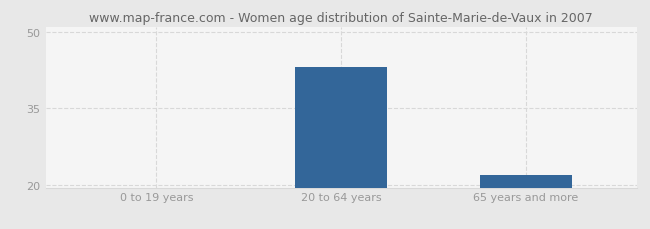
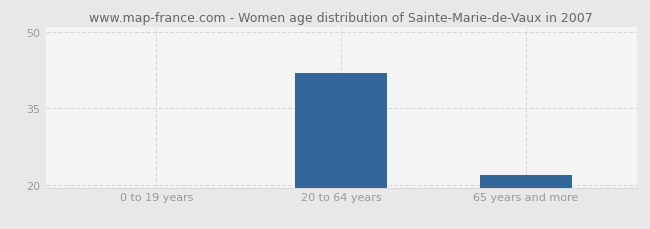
20 to 64 years: 43 -> 42
